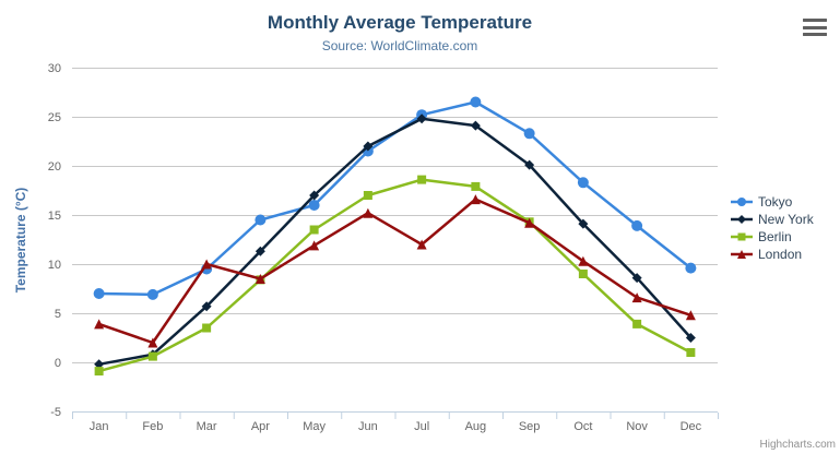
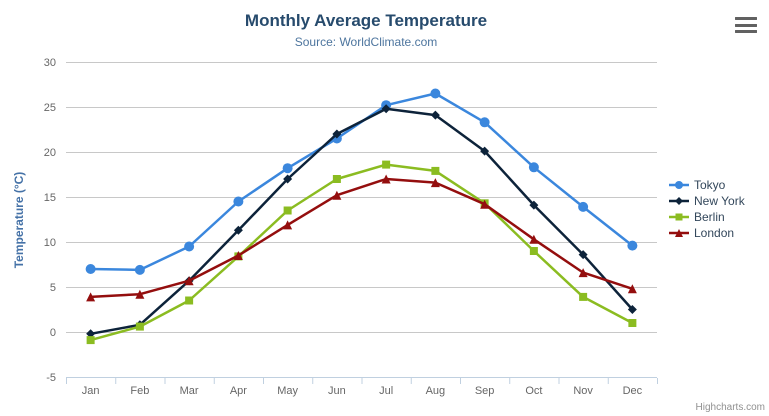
London/Feb: 2 -> 4
London/Mar: 10 -> 6
Tokyo/May: 16 -> 18
London/Jul: 12 -> 17
